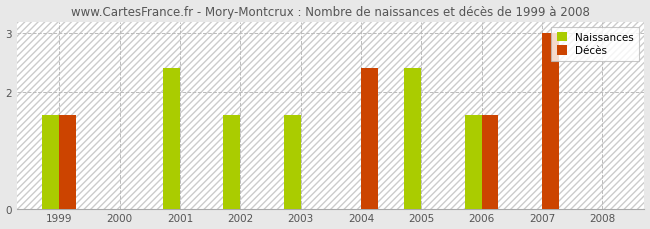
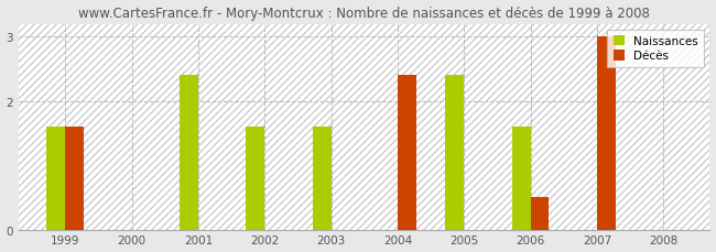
Décès/2006: 1.6 -> 0.5
